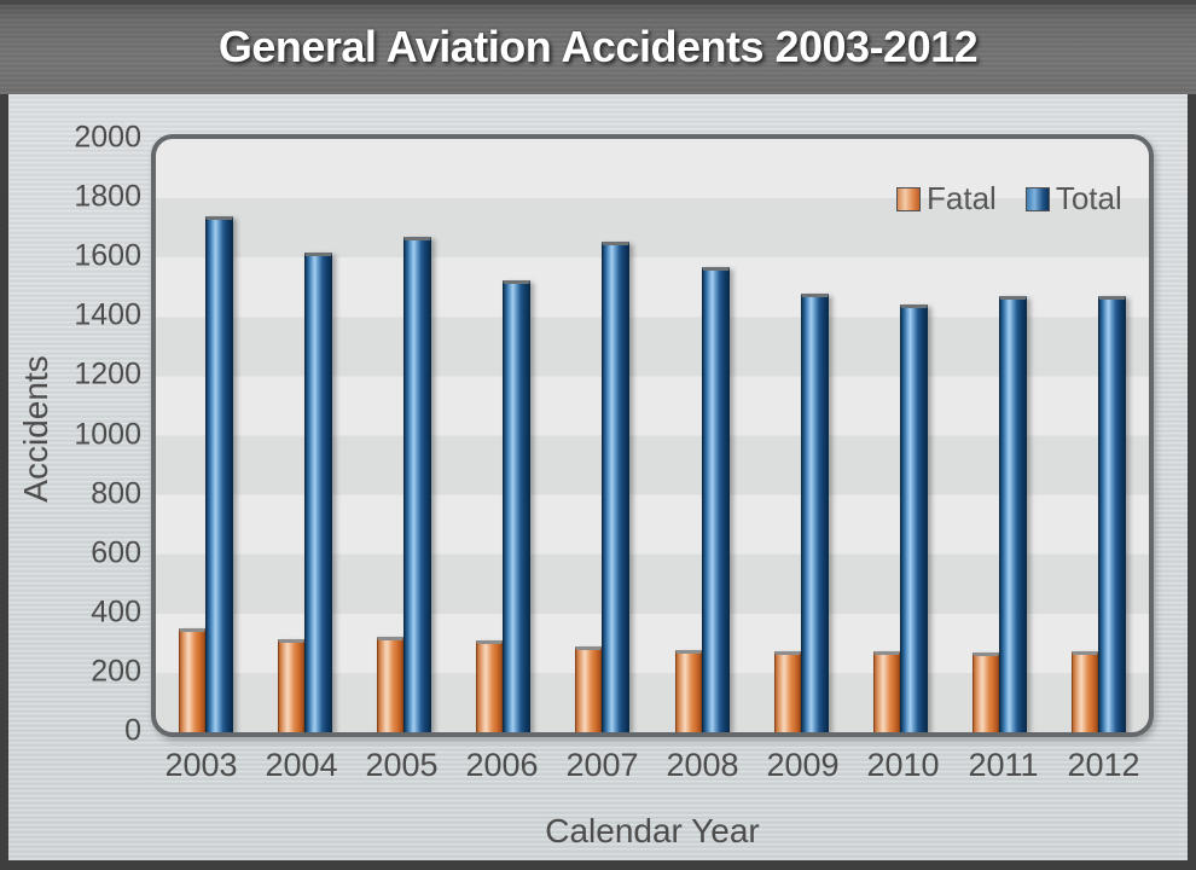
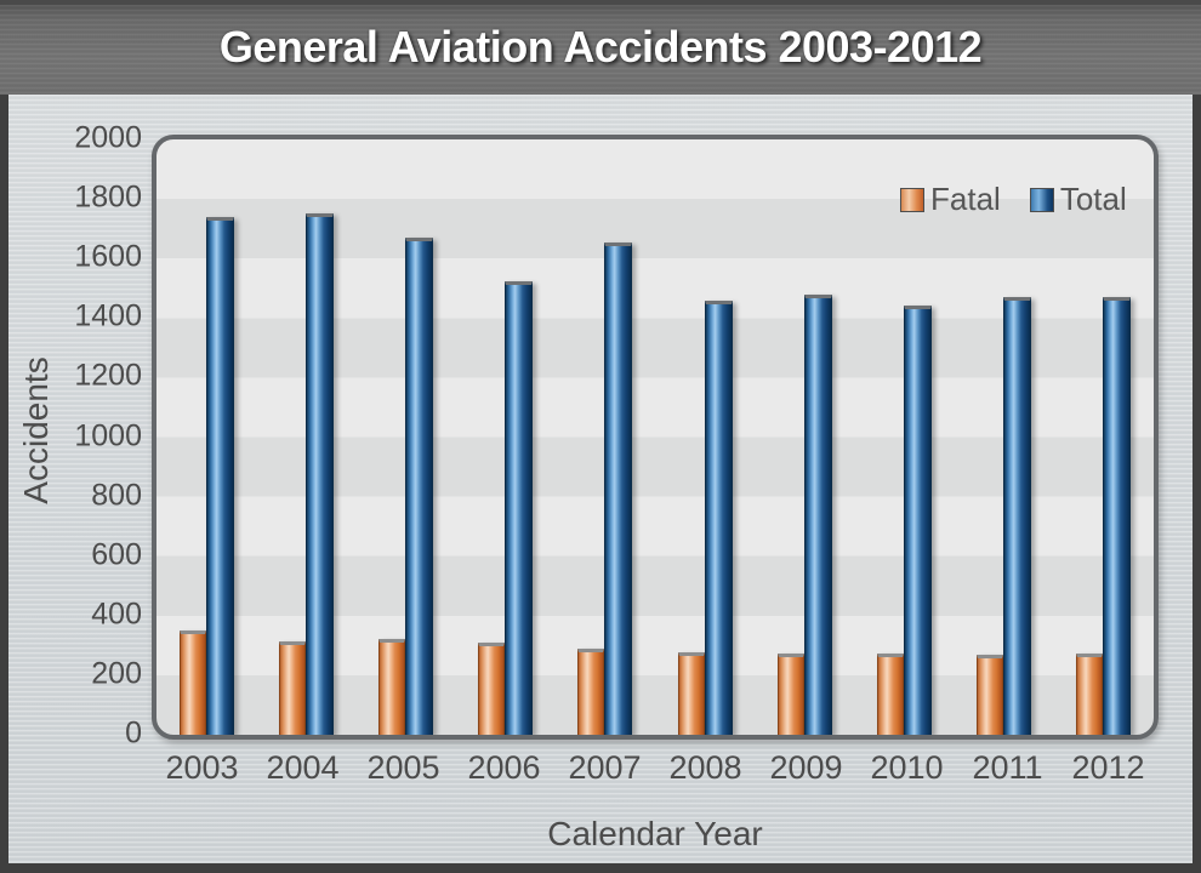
Total/2004: 1620 -> 1750
Total/2008: 1570 -> 1460
